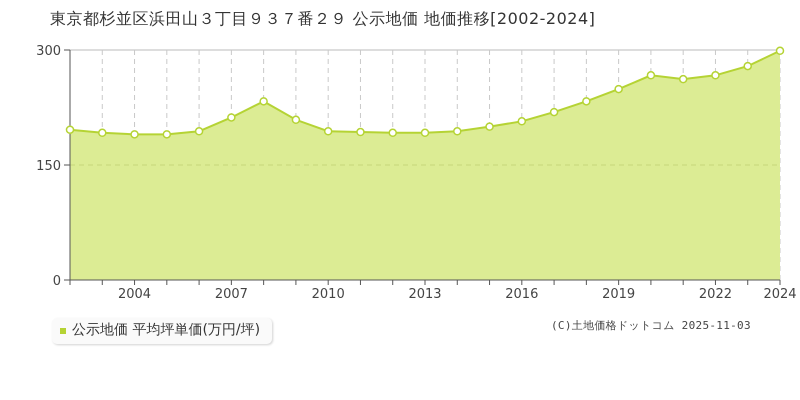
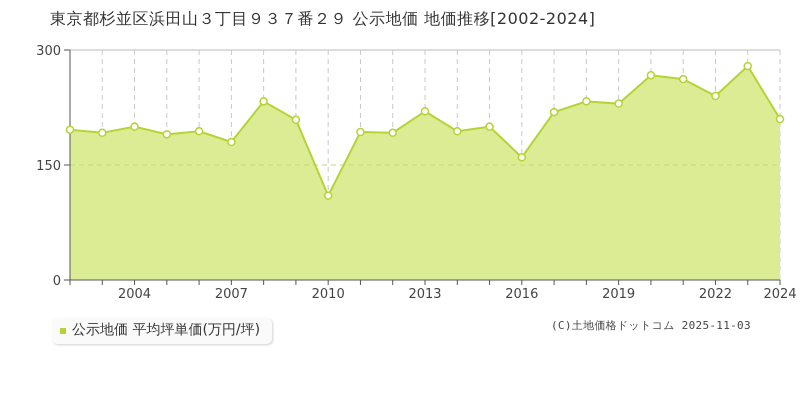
2004: 190 -> 200
2007: 210 -> 180
2010: 190 -> 110
2013: 190 -> 220
2016: 210 -> 160
2019: 250 -> 230
2022: 270 -> 240
2024: 300 -> 210
